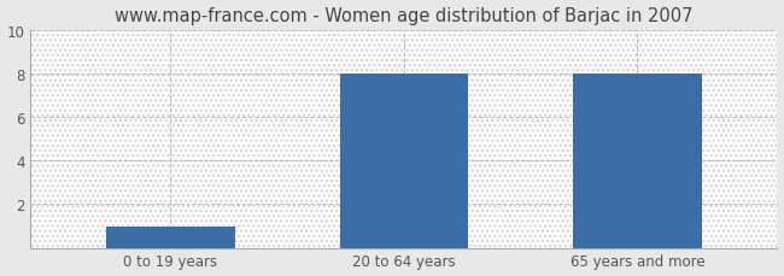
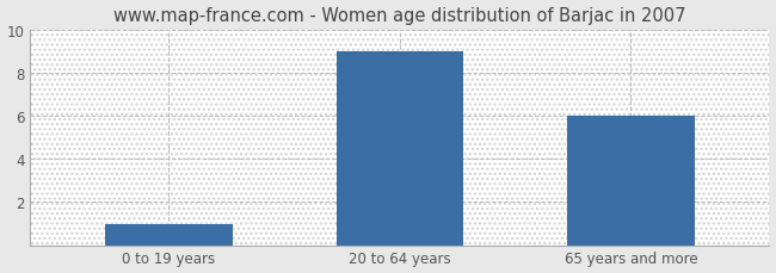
20 to 64 years: 8 -> 9
65 years and more: 8 -> 6
